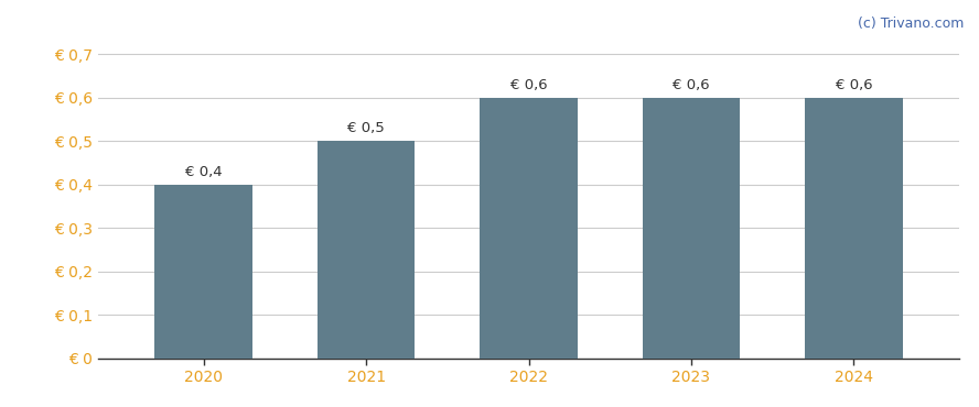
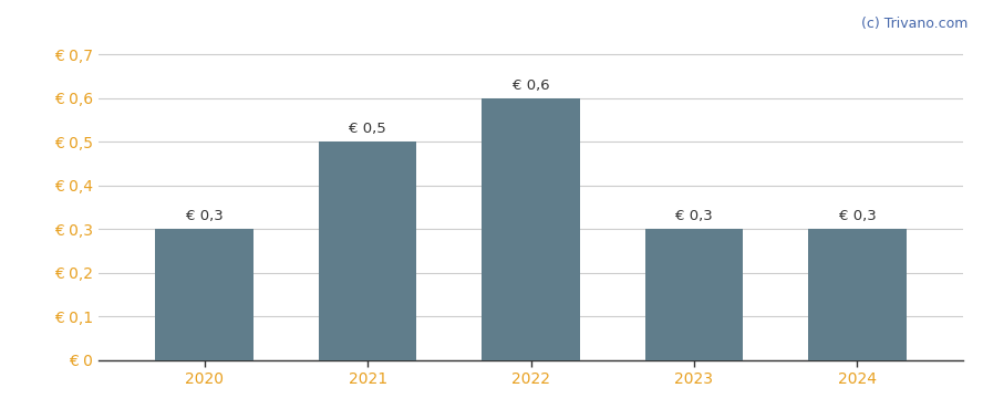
2020: 0,4 -> 0,3
2023: 0,6 -> 0,3
2024: 0,6 -> 0,3
